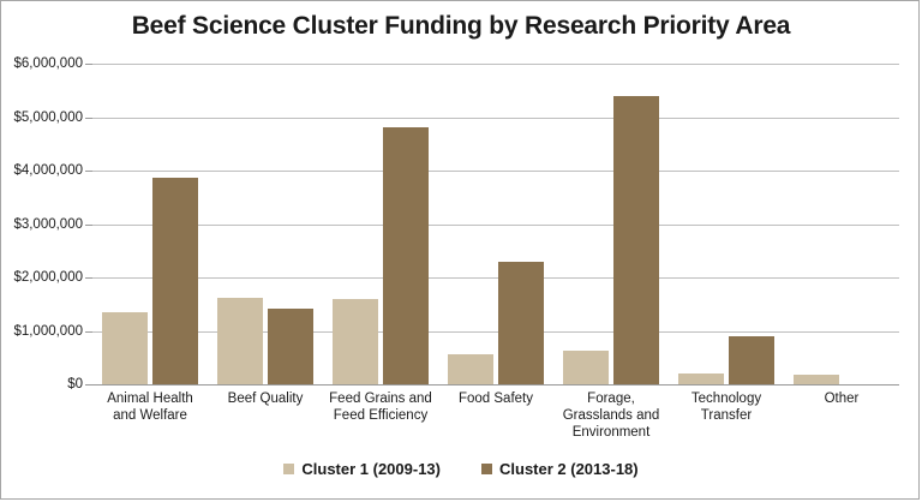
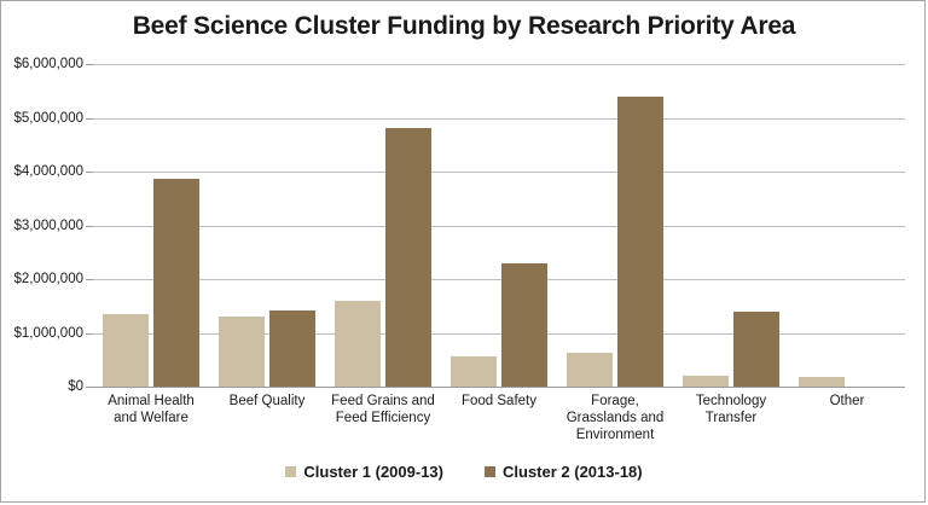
Cluster 1 (2009-13)/Beef Quality: $1600000 -> $1300000
Cluster 2 (2013-18)/Technology Transfer: $900000 -> $1400000
